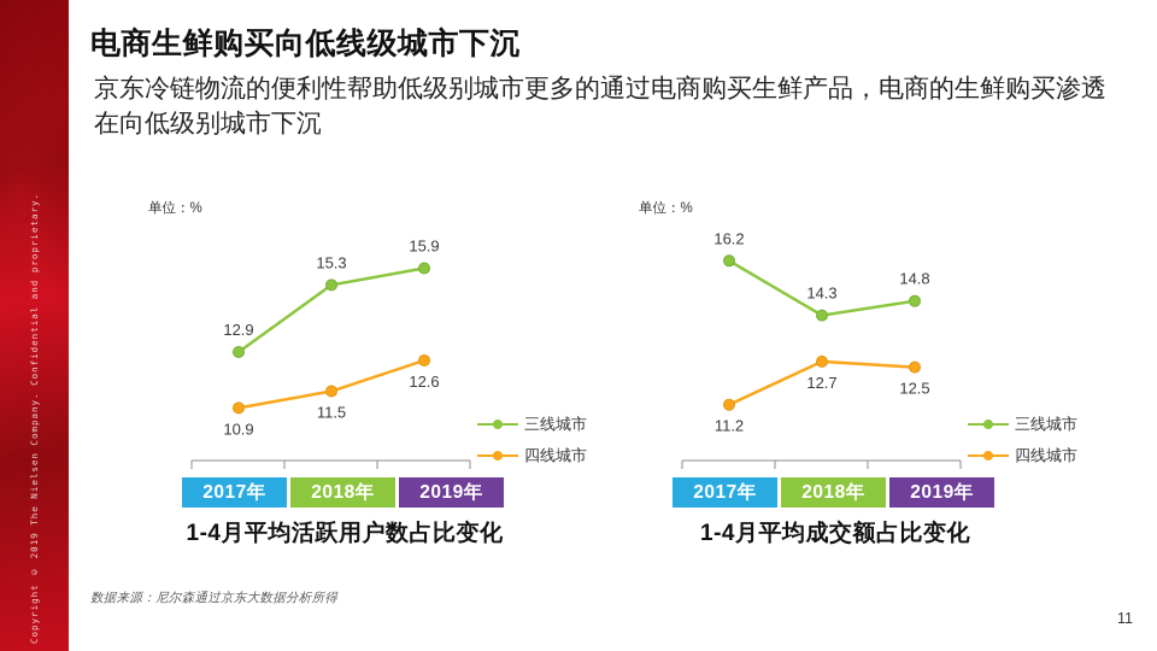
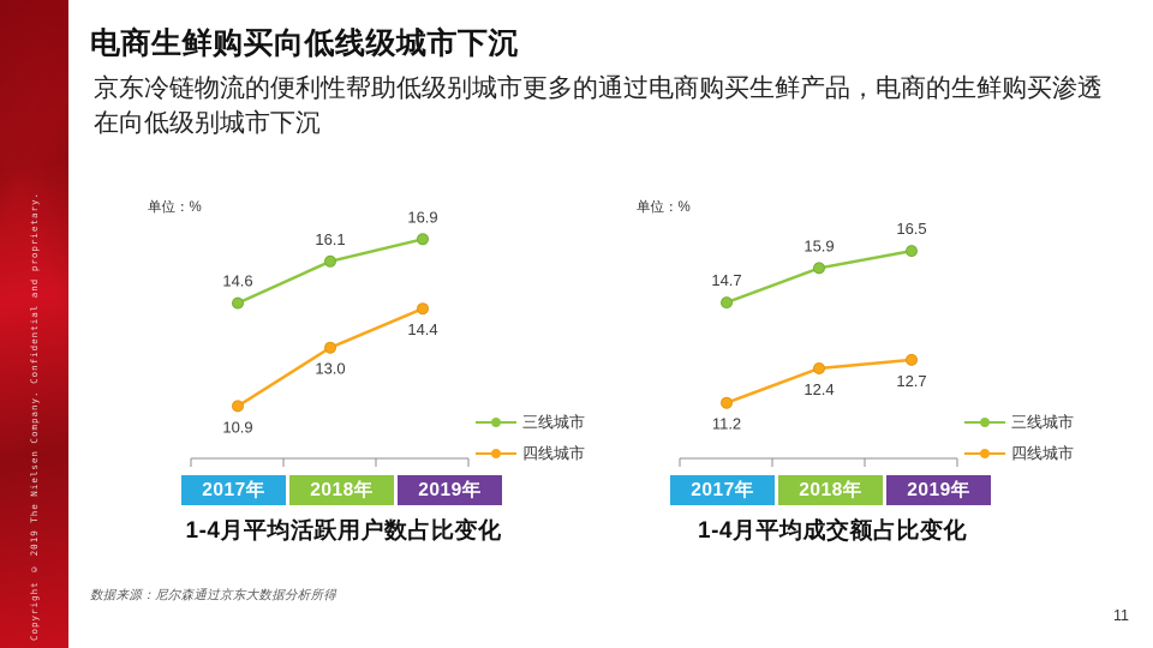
1-4月平均活跃用户数占比变化/三线城市/2017年: 12.9 -> 14.6
1-4月平均活跃用户数占比变化/三线城市/2018年: 15.3 -> 16.1
1-4月平均活跃用户数占比变化/四线城市/2018年: 11.5 -> 13.0
1-4月平均活跃用户数占比变化/三线城市/2019年: 15.9 -> 16.9
1-4月平均活跃用户数占比变化/四线城市/2019年: 12.6 -> 14.4
1-4月平均成交额占比变化/三线城市/2017年: 16.2 -> 14.7
1-4月平均成交额占比变化/三线城市/2018年: 14.3 -> 15.9
1-4月平均成交额占比变化/四线城市/2018年: 12.7 -> 12.4
1-4月平均成交额占比变化/三线城市/2019年: 14.8 -> 16.5
1-4月平均成交额占比变化/四线城市/2019年: 12.5 -> 12.7
